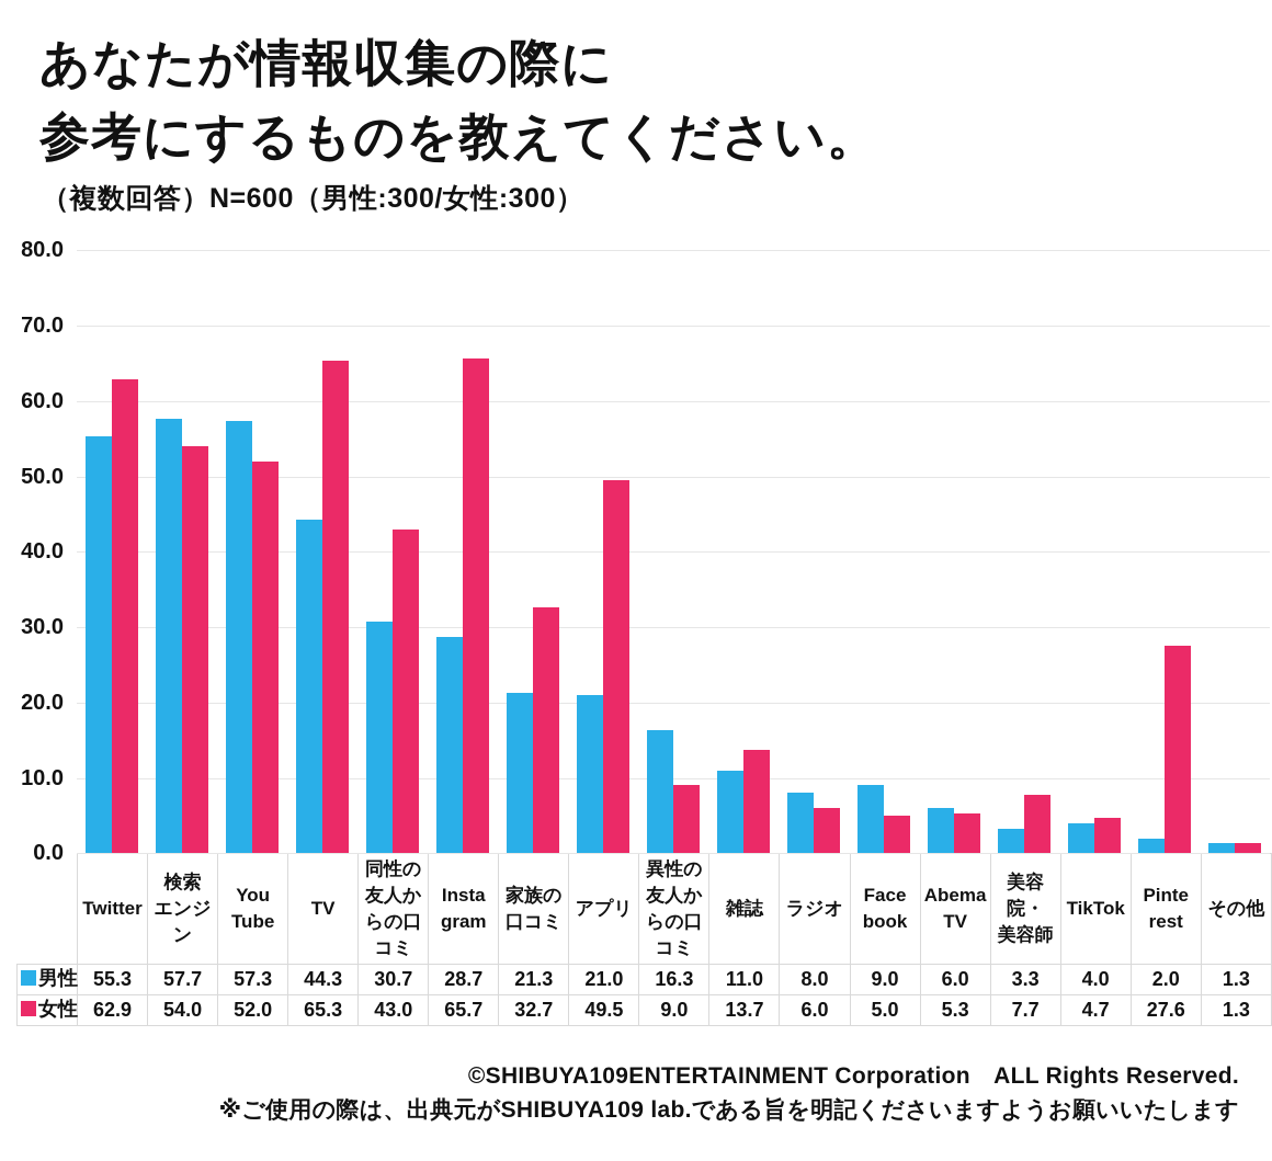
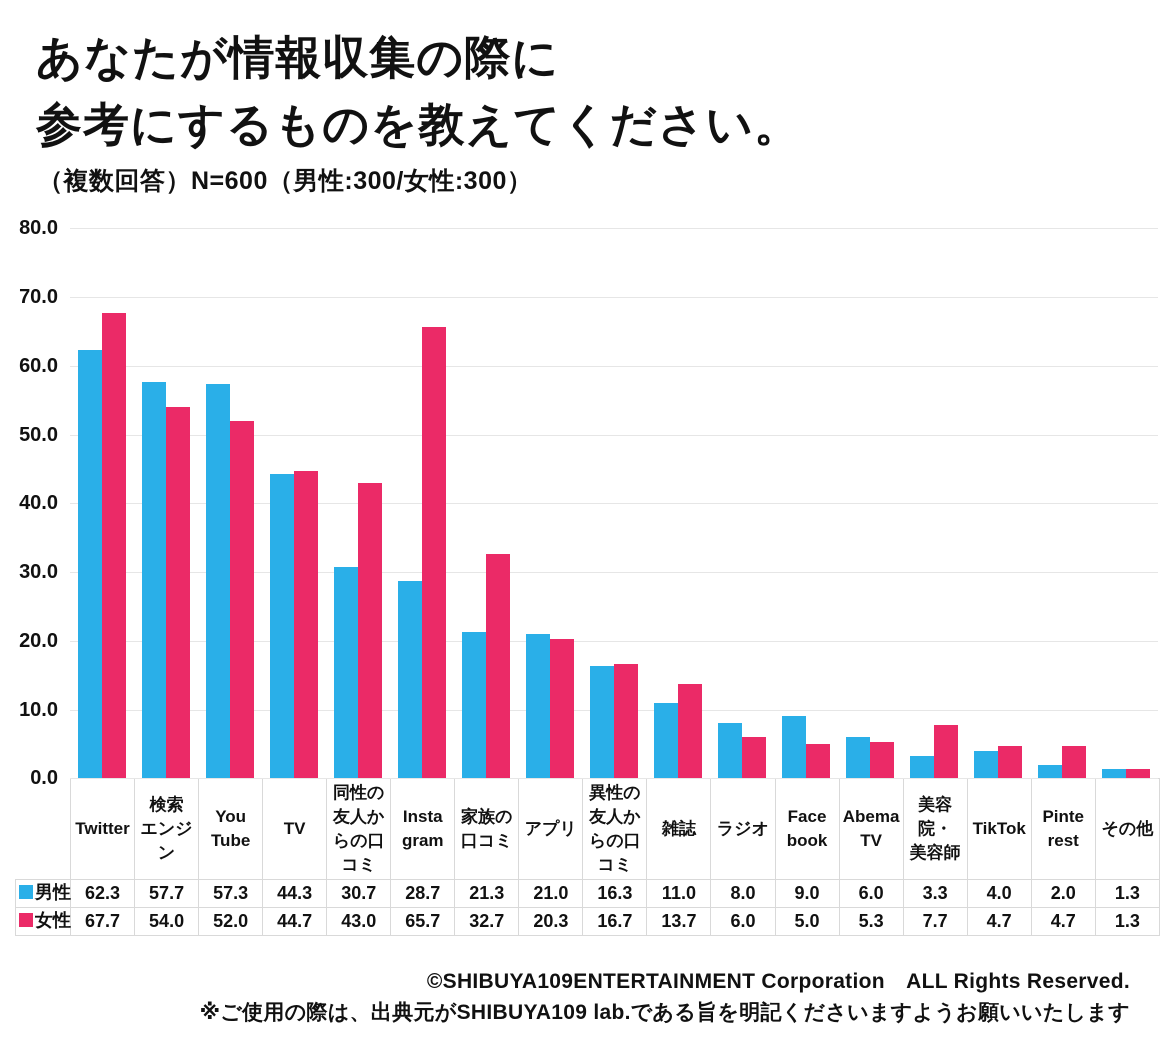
男性/Twitter: 55.3 -> 62.3
女性/Twitter: 62.9 -> 67.7
女性/TV: 65.3 -> 44.7
女性/アプリ: 49.5 -> 20.3
女性/異性の友人からの口コミ: 9.0 -> 16.7
女性/Pinterest: 27.6 -> 4.7
